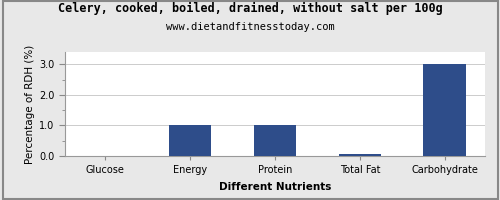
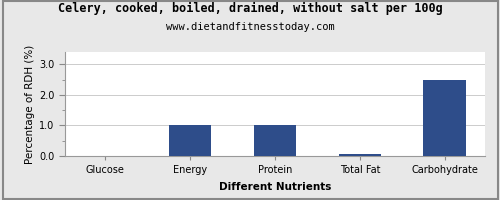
Carbohydrate: 3.00 -> 2.50
